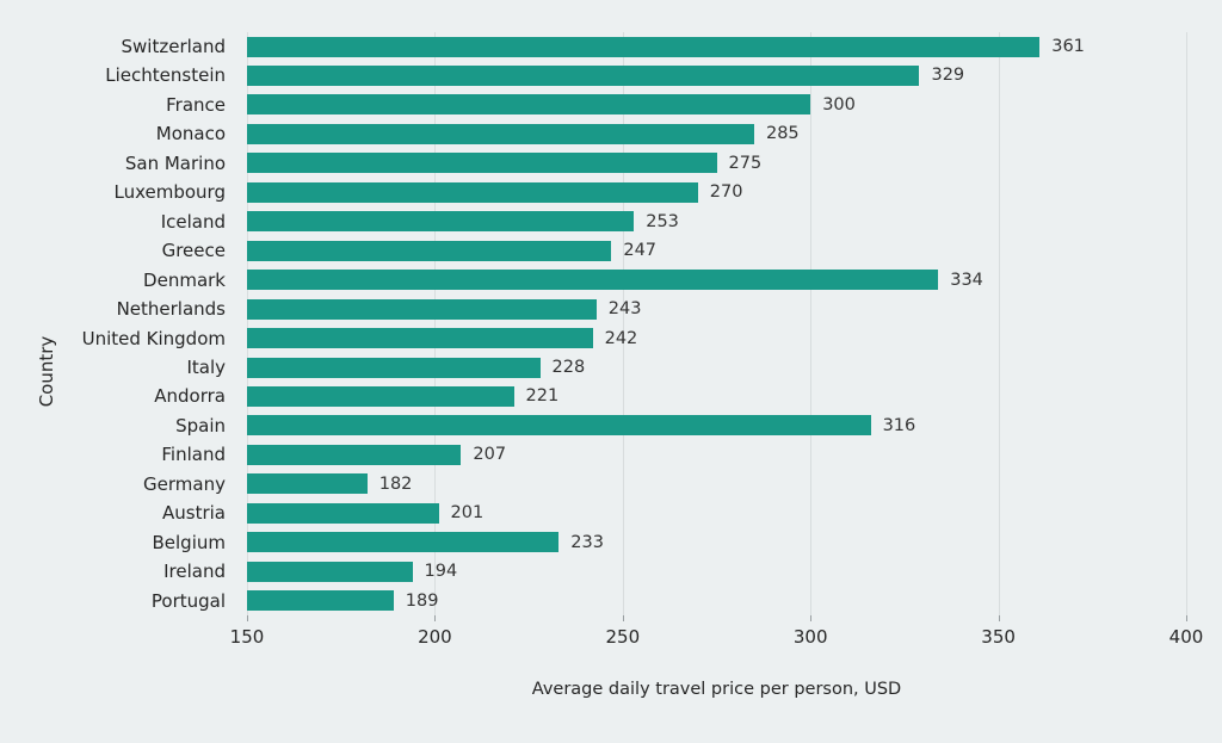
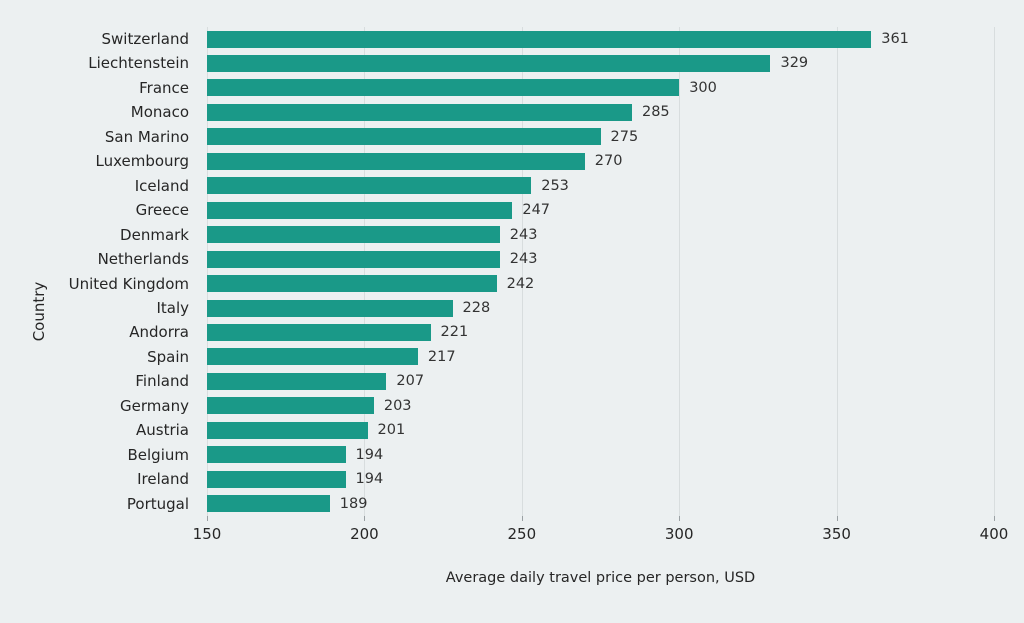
Denmark: 334 -> 243
Spain: 316 -> 217
Germany: 182 -> 203
Belgium: 233 -> 194
